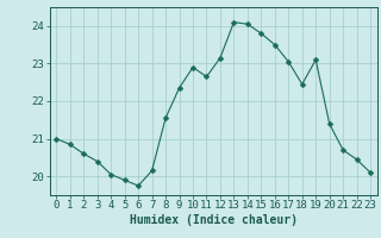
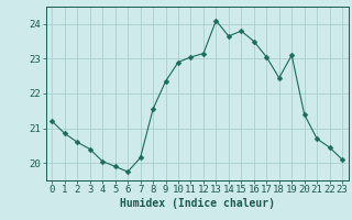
0: 21.00 -> 21.20
11: 22.65 -> 23.05
14: 24.05 -> 23.65
